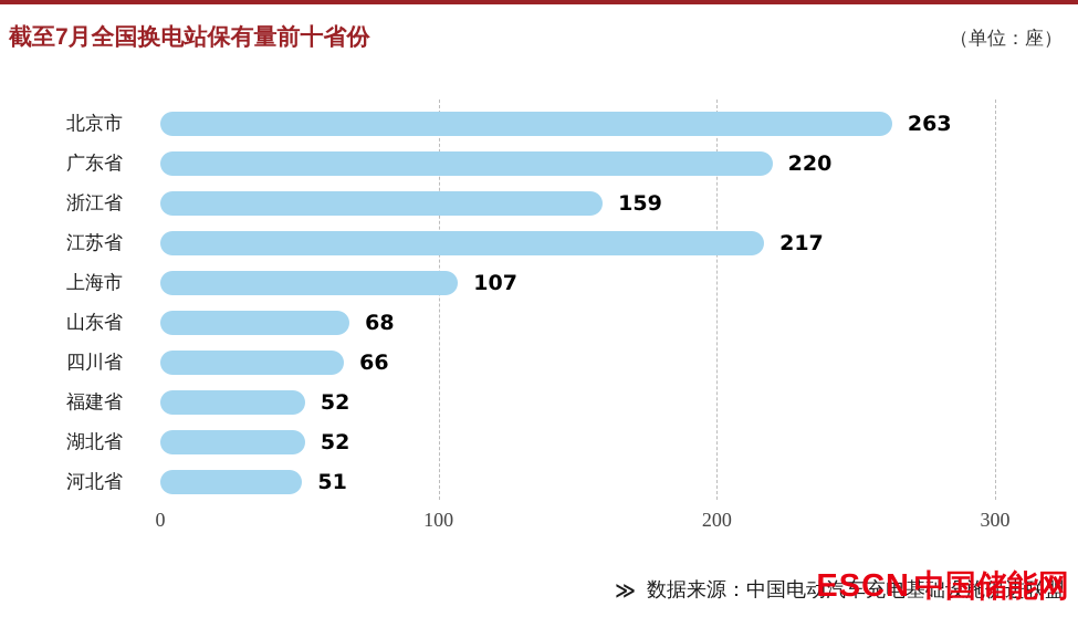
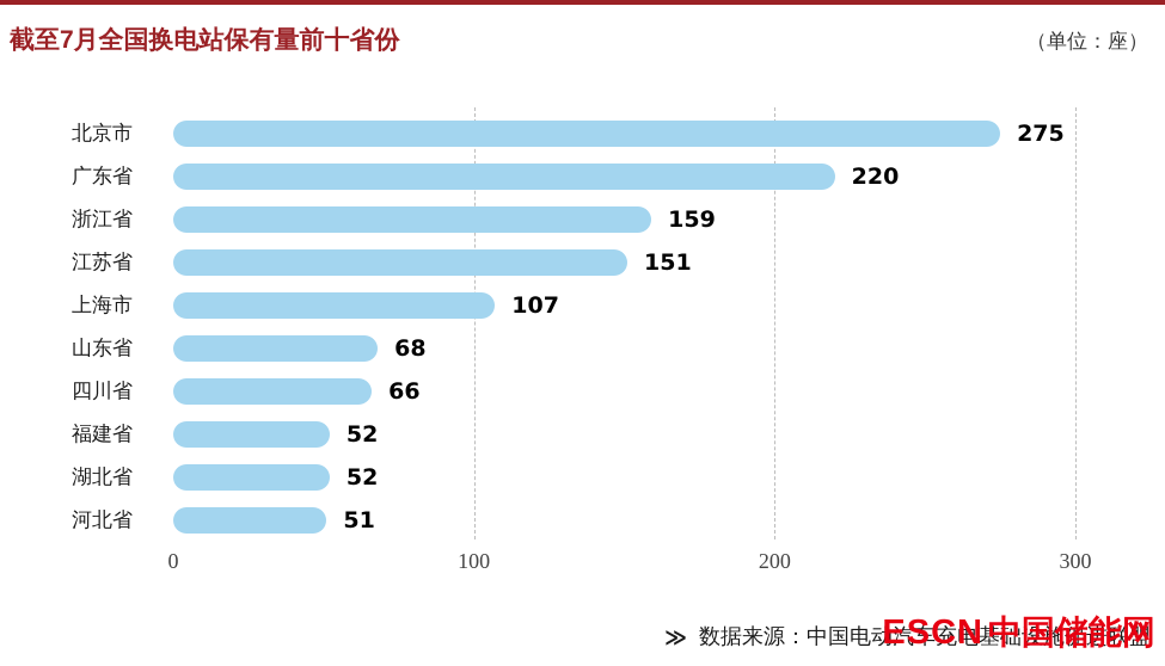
北京市: 263 -> 275
江苏省: 217 -> 151
